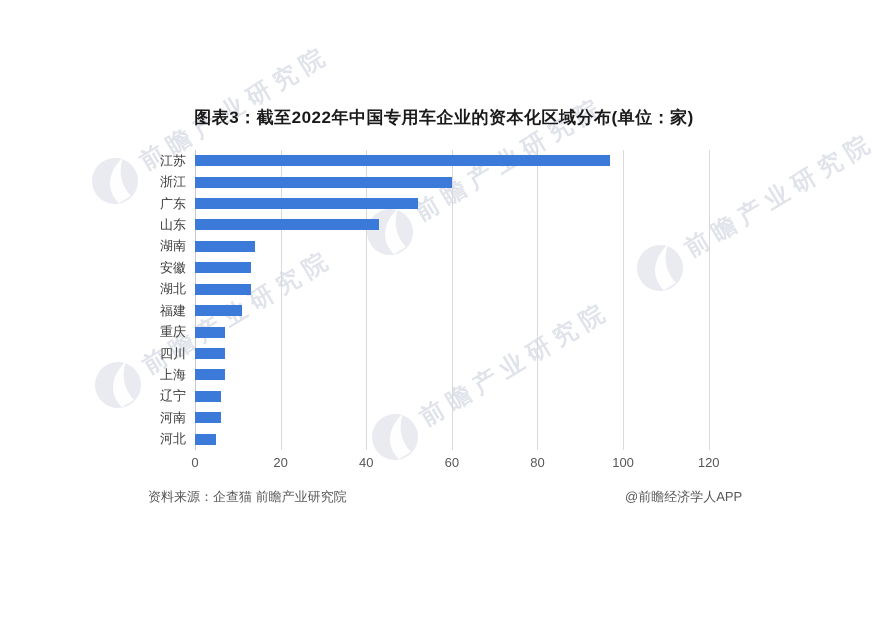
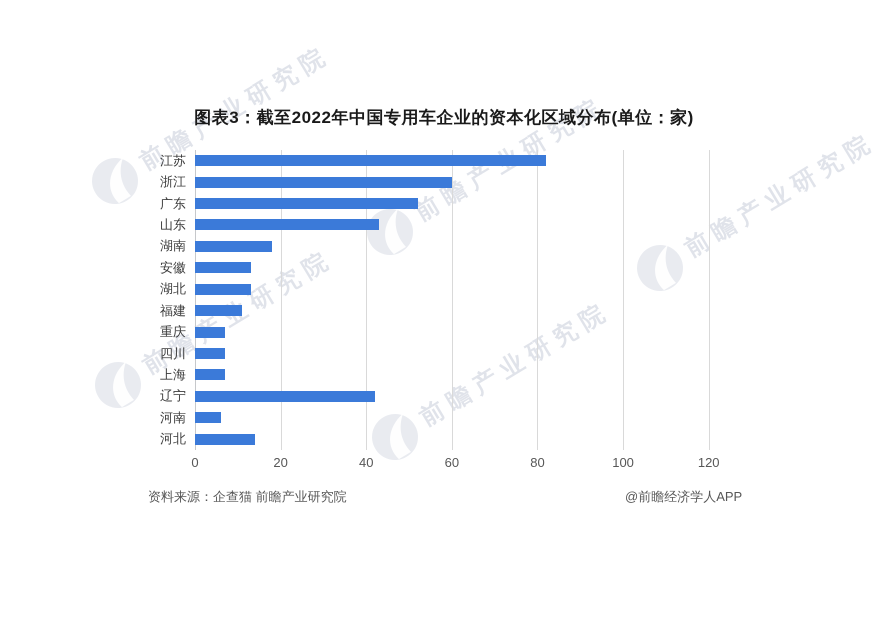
江苏: 97 -> 82
湖南: 14 -> 18
辽宁: 6 -> 42
河北: 5 -> 14
